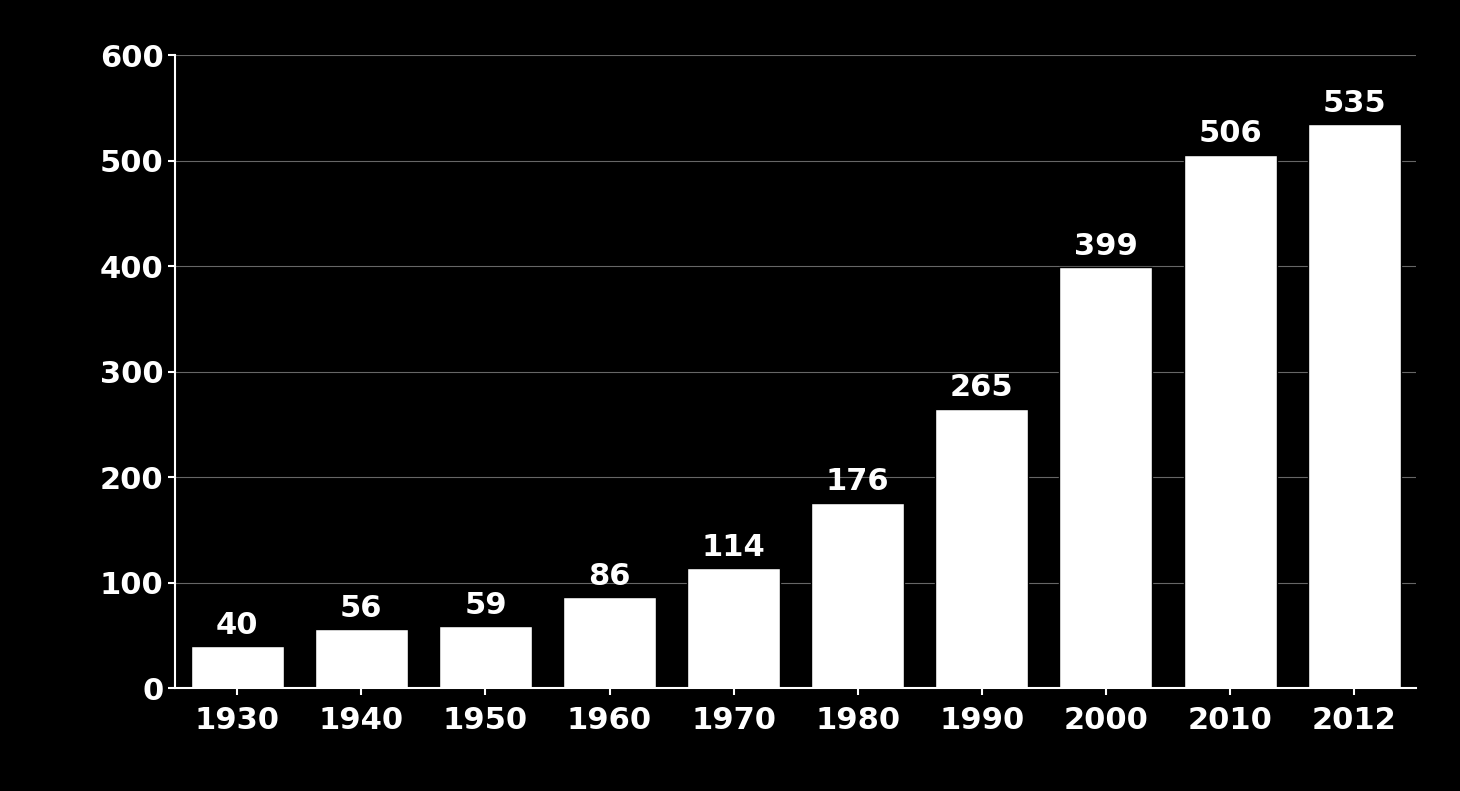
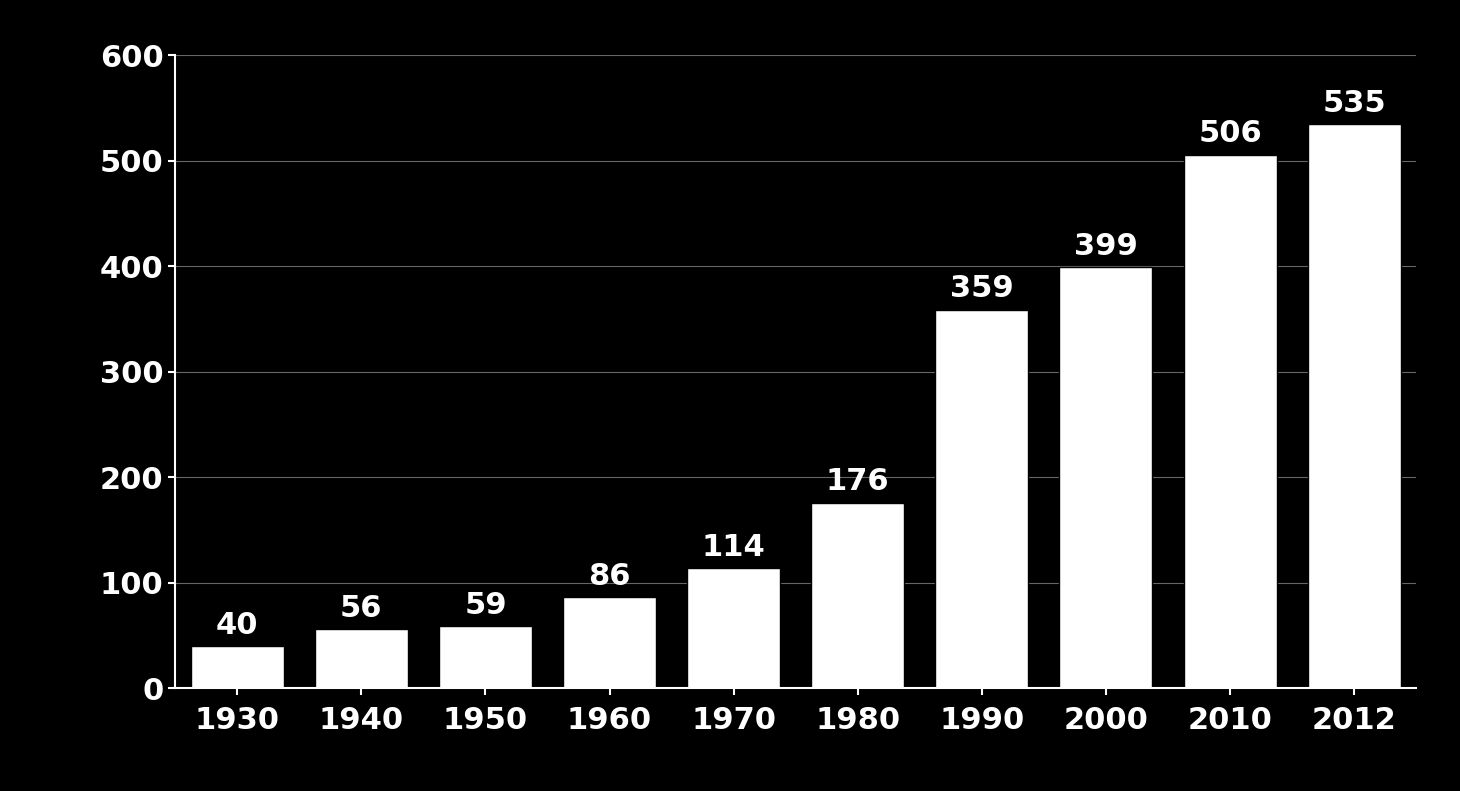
1990: 265 -> 359
